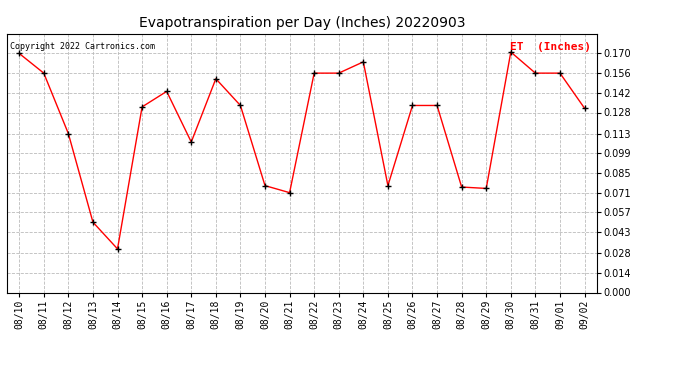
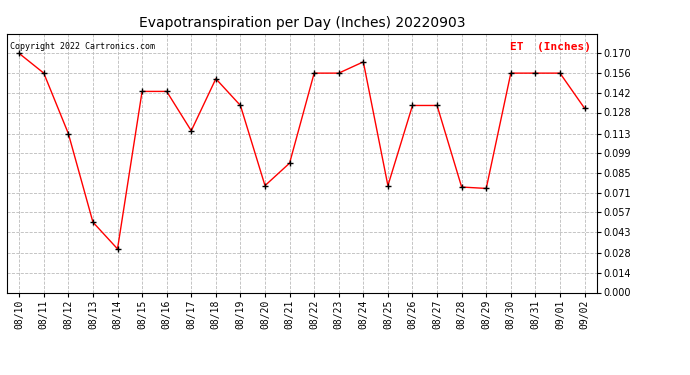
08/15: 0.132 -> 0.143
08/17: 0.107 -> 0.115
08/21: 0.071 -> 0.092
08/30: 0.171 -> 0.156
